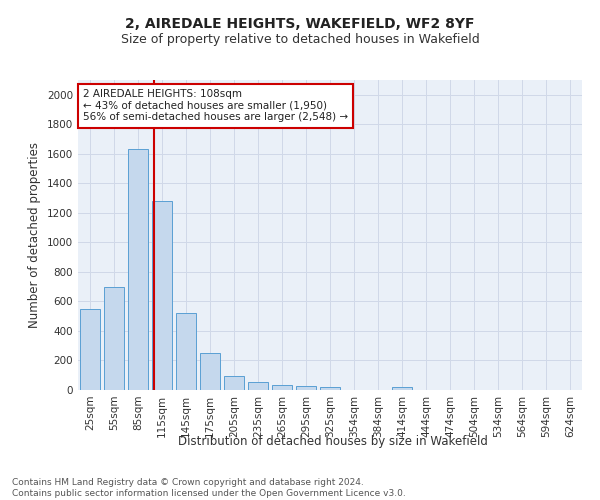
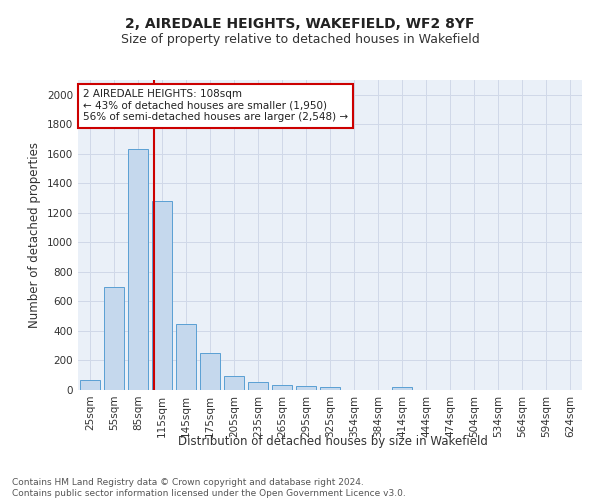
25sqm: 550 -> 70
145sqm: 520 -> 440
